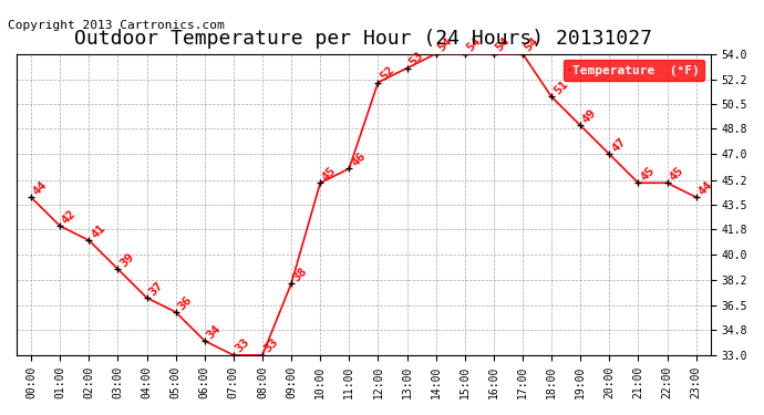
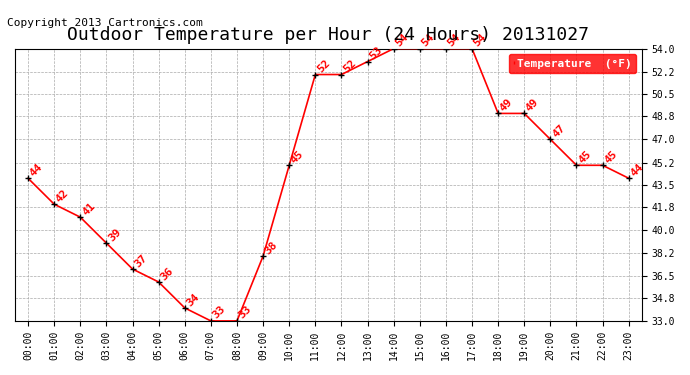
11:00: 46 -> 52
18:00: 51 -> 49
